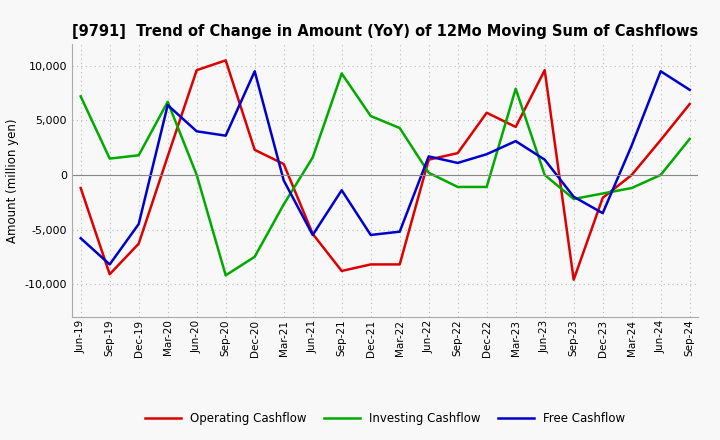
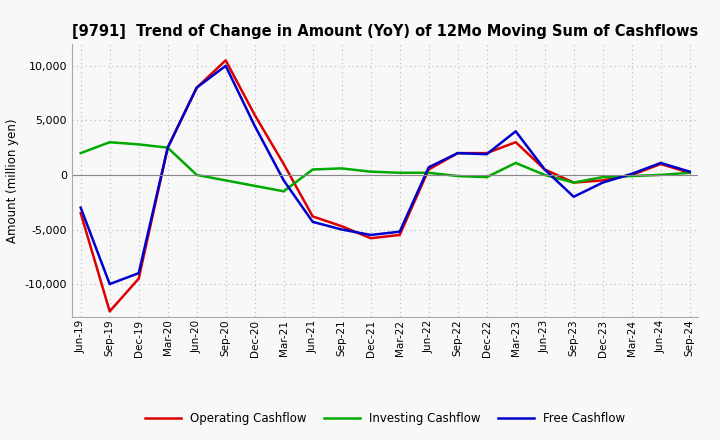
Operating Cashflow/Jun-19: -1,200 -> -3,500
Investing Cashflow/Jun-19: 7,200 -> 2,000
Free Cashflow/Jun-19: -5,800 -> -3,000
Operating Cashflow/Sep-19: -9,100 -> -12,500
Investing Cashflow/Sep-19: 1,500 -> 3,000
Free Cashflow/Sep-19: -8,200 -> -10,000
Operating Cashflow/Dec-19: -6,300 -> -9,500
Investing Cashflow/Dec-19: 1,800 -> 2,800
Free Cashflow/Dec-19: -4,500 -> -9,000
Operating Cashflow/Mar-20: 1,700 -> 2,500
Investing Cashflow/Mar-20: 6,700 -> 2,500
Free Cashflow/Mar-20: 6,400 -> 2,500
Operating Cashflow/Jun-20: 9,600 -> 8,000
Free Cashflow/Jun-20: 4,000 -> 8,000
Investing Cashflow/Sep-20: -9,200 -> -500
Free Cashflow/Sep-20: 3,600 -> 10,000
Operating Cashflow/Dec-20: 2,300 -> 5,500
Investing Cashflow/Dec-20: -7,500 -> -1,000
Free Cashflow/Dec-20: 9,500 -> 4,500
Investing Cashflow/Mar-21: -2,700 -> -1,500
Operating Cashflow/Jun-21: -5,400 -> -3,800
Investing Cashflow/Jun-21: 1,600 -> 500
Free Cashflow/Jun-21: -5,500 -> -4,300
Operating Cashflow/Sep-21: -8,800 -> -4,700
Investing Cashflow/Sep-21: 9,300 -> 600
Free Cashflow/Sep-21: -1,400 -> -5,000
Operating Cashflow/Dec-21: -8,200 -> -5,800
Investing Cashflow/Dec-21: 5,400 -> 300
Operating Cashflow/Mar-22: -8,200 -> -5,500
Investing Cashflow/Mar-22: 4,300 -> 200
Operating Cashflow/Jun-22: 1,400 -> 500
Free Cashflow/Jun-22: 1,700 -> 700
Investing Cashflow/Sep-22: -1,100 -> -100
Free Cashflow/Sep-22: 1,100 -> 2,000
Operating Cashflow/Dec-22: 5,700 -> 2,000
Investing Cashflow/Dec-22: -1,100 -> -200
Operating Cashflow/Mar-23: 4,400 -> 3,000
Investing Cashflow/Mar-23: 7,900 -> 1,100
Free Cashflow/Mar-23: 3,100 -> 4,000
Operating Cashflow/Jun-23: 9,600 -> 500
Free Cashflow/Jun-23: 1,400 -> 500
Operating Cashflow/Sep-23: -9,600 -> -700
Investing Cashflow/Sep-23: -2,200 -> -700
Operating Cashflow/Dec-23: -2,100 -> -500
Investing Cashflow/Dec-23: -1,700 -> -200
Free Cashflow/Dec-23: -3,500 -> -700
Investing Cashflow/Mar-24: -1,200 -> -100
Free Cashflow/Mar-24: 2,700 -> 100
Operating Cashflow/Jun-24: 3,200 -> 1,000
Free Cashflow/Jun-24: 9,500 -> 1,100
Operating Cashflow/Sep-24: 6,500 -> 200
Investing Cashflow/Sep-24: 3,300 -> 200
Free Cashflow/Sep-24: 7,800 -> 300
